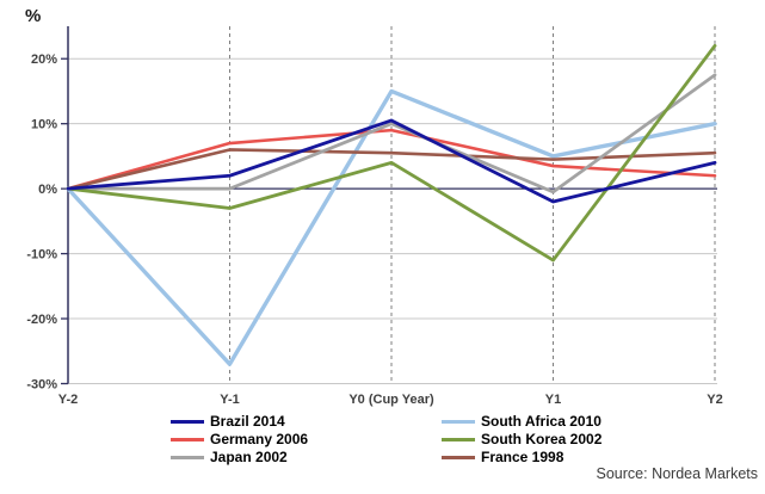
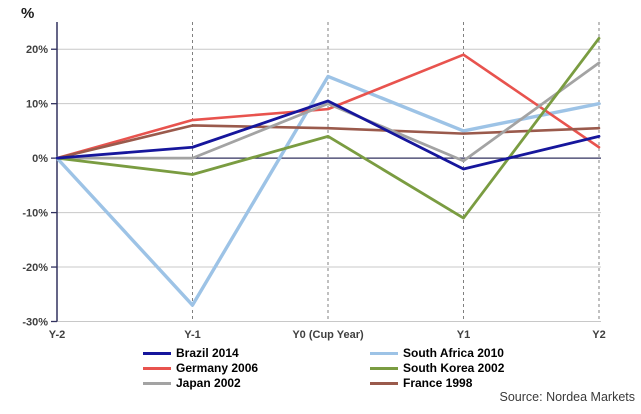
Germany 2006/Y1: 4% -> 19%
